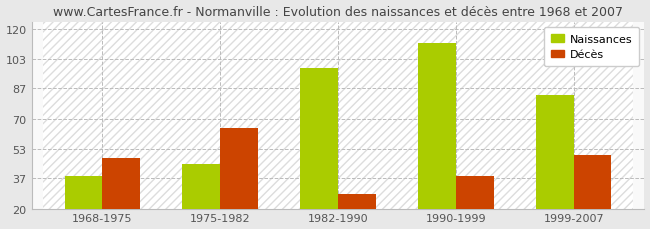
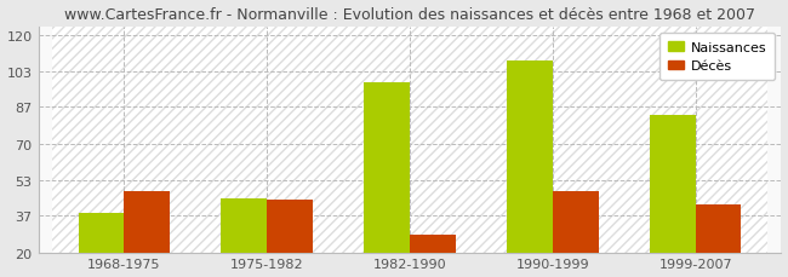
Décès/1975-1982: 65 -> 44
Naissances/1990-1999: 112 -> 108
Décès/1990-1999: 38 -> 48
Décès/1999-2007: 50 -> 42
